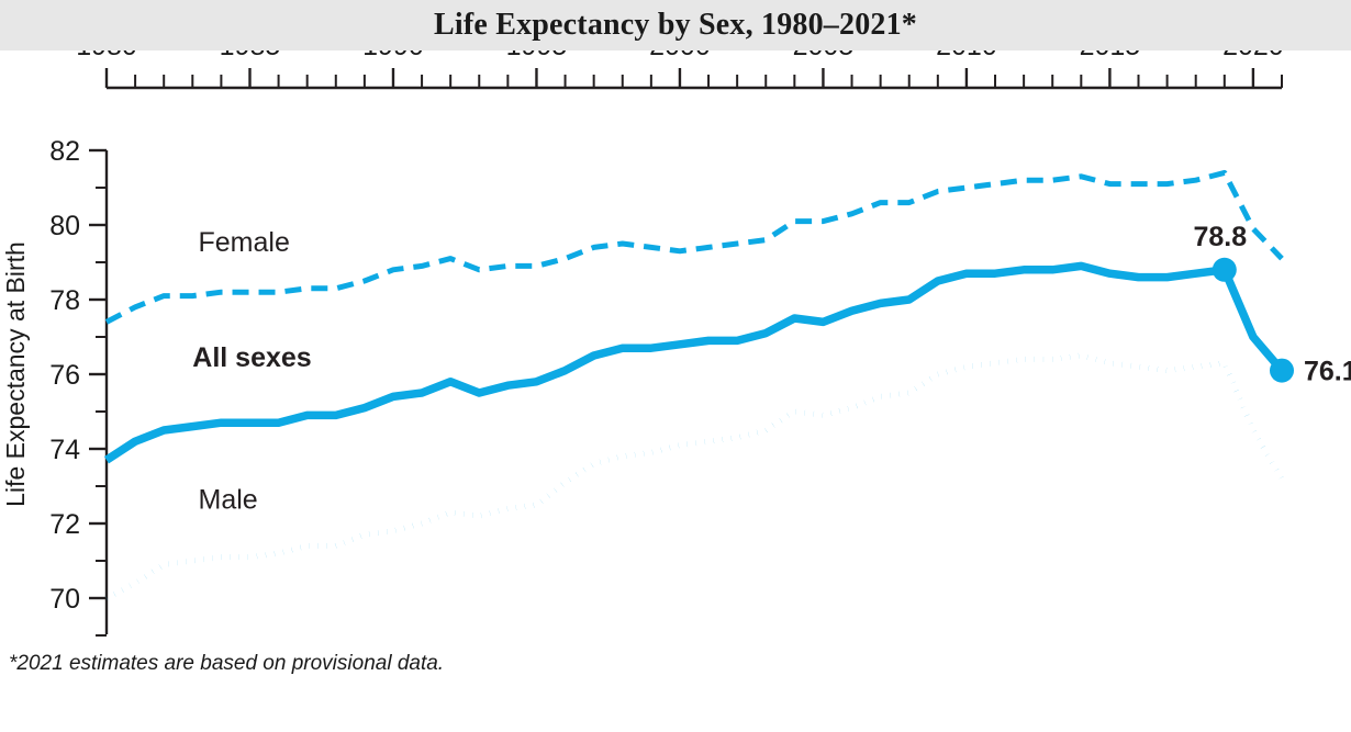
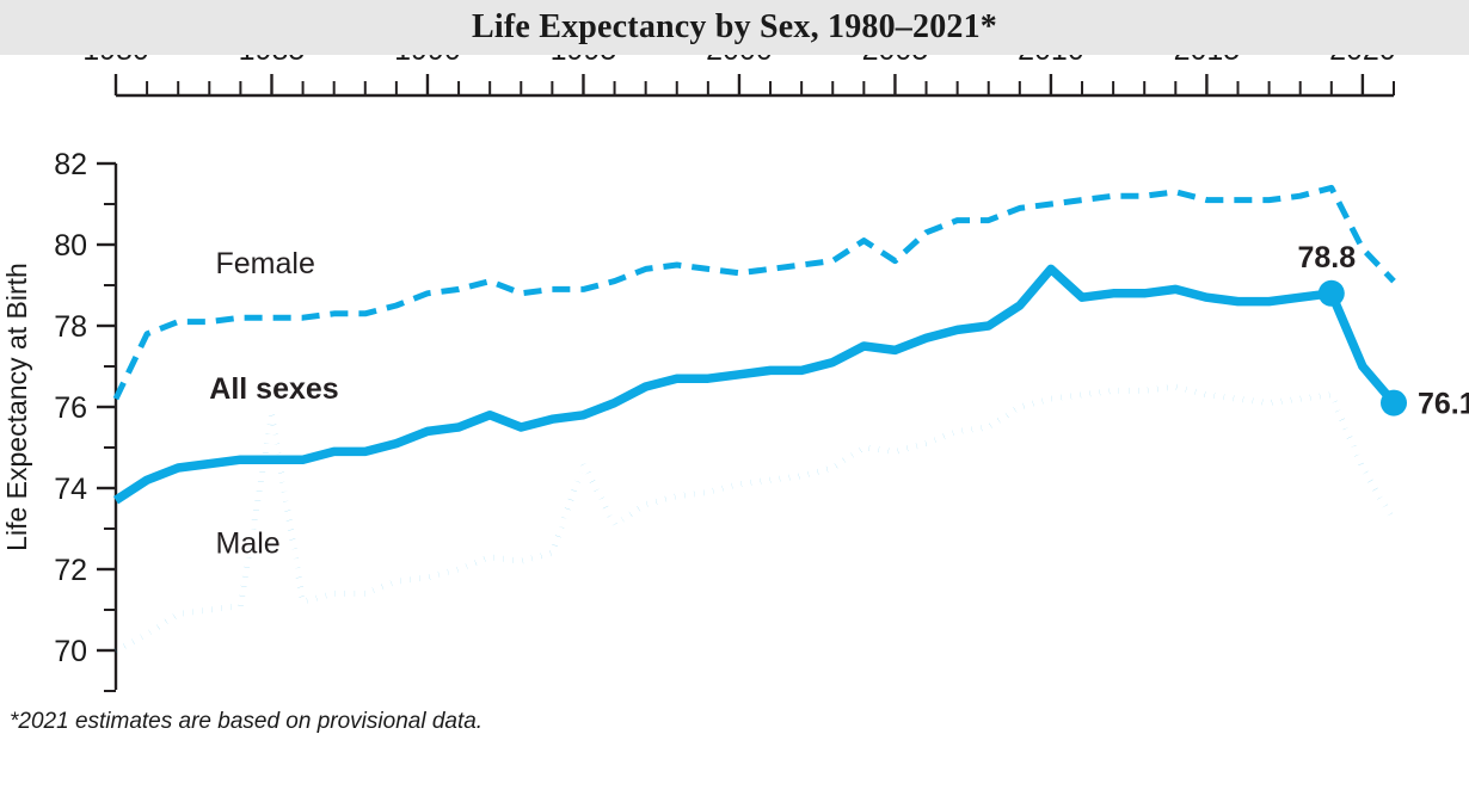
Female/1980: 77.4 -> 76.2
Male/1985: 71.1 -> 75.8
Male/1995: 72.5 -> 74.6
Female/2005: 80.1 -> 79.6
All sexes/2010: 78.7 -> 79.4
